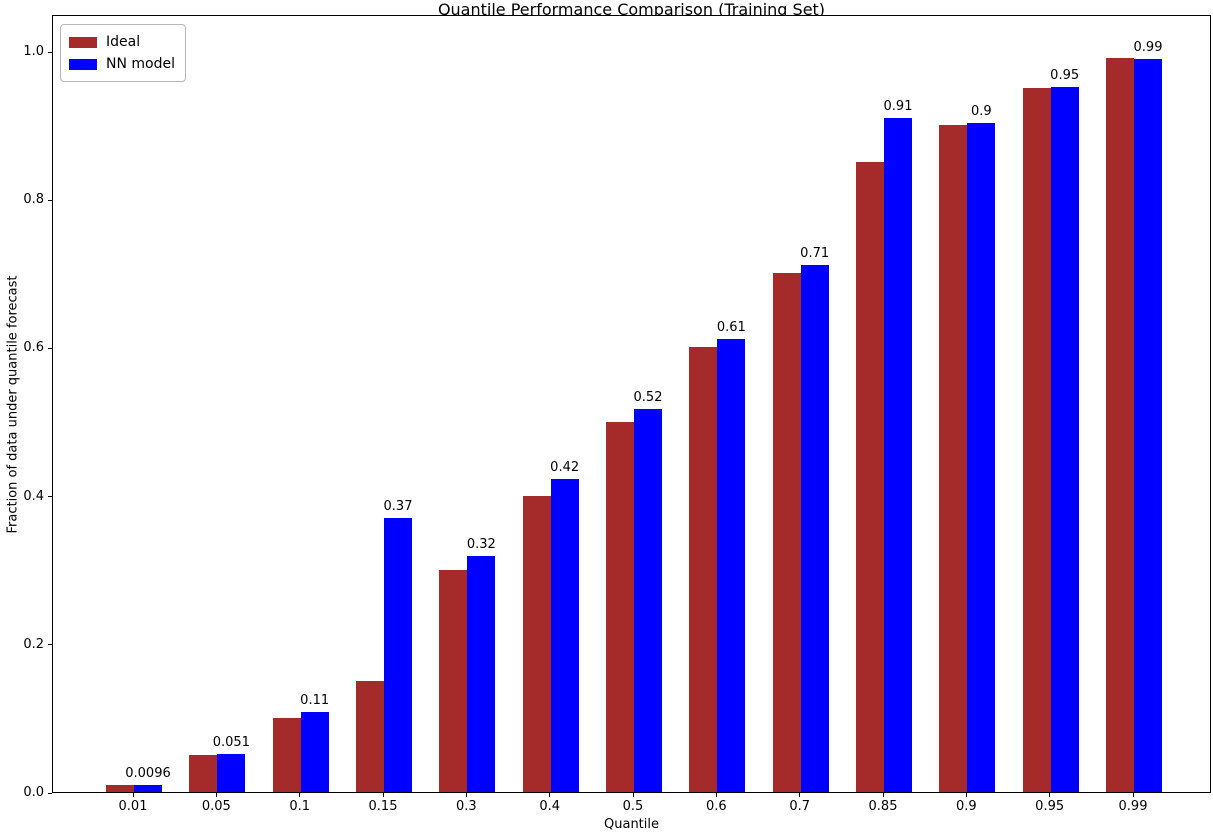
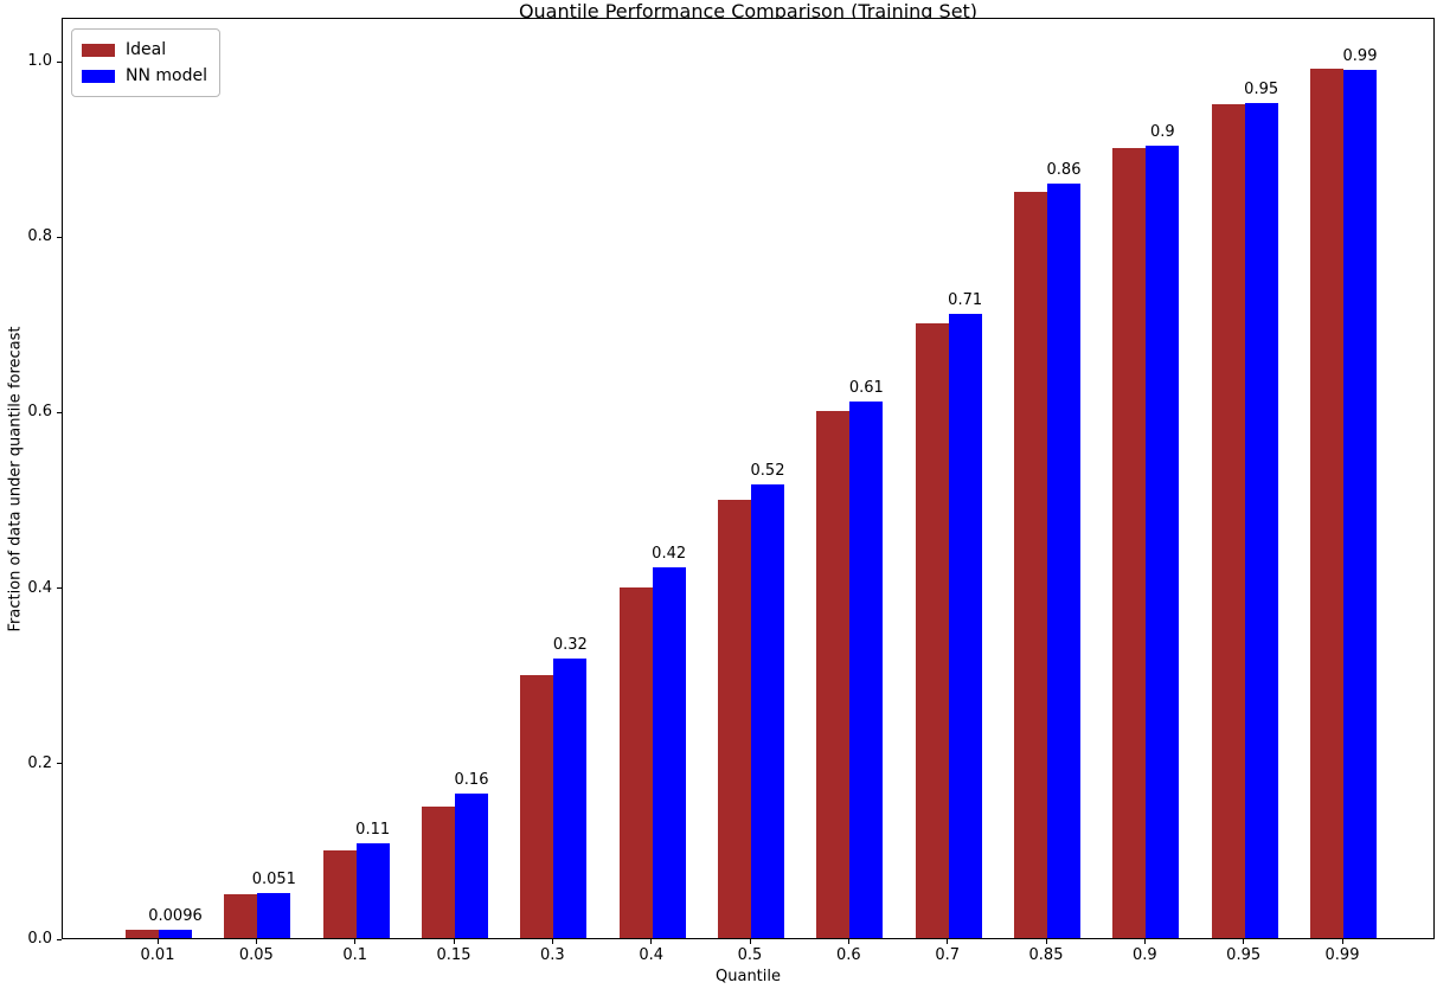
NN model/0.15: 0.37 -> 0.16
NN model/0.85: 0.91 -> 0.86
